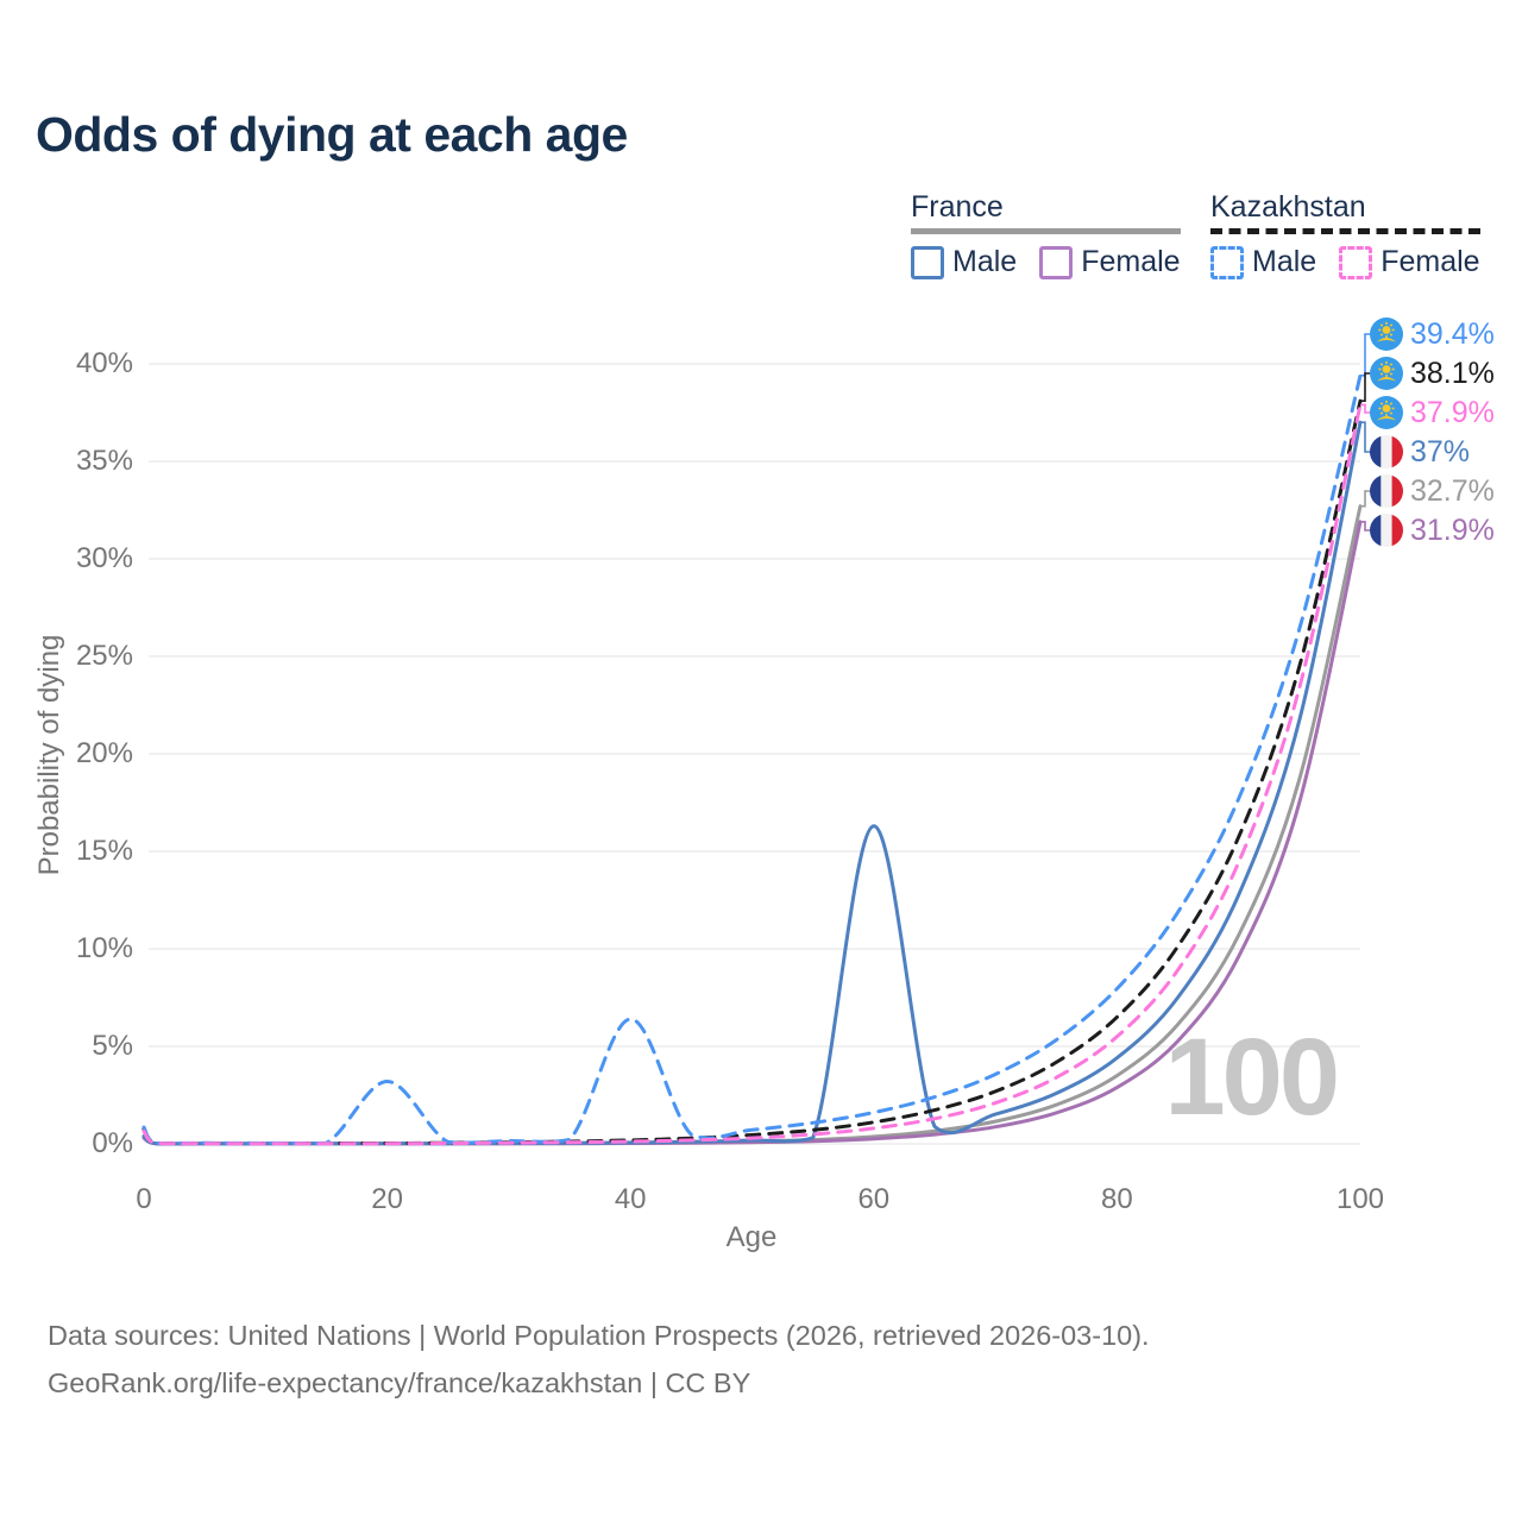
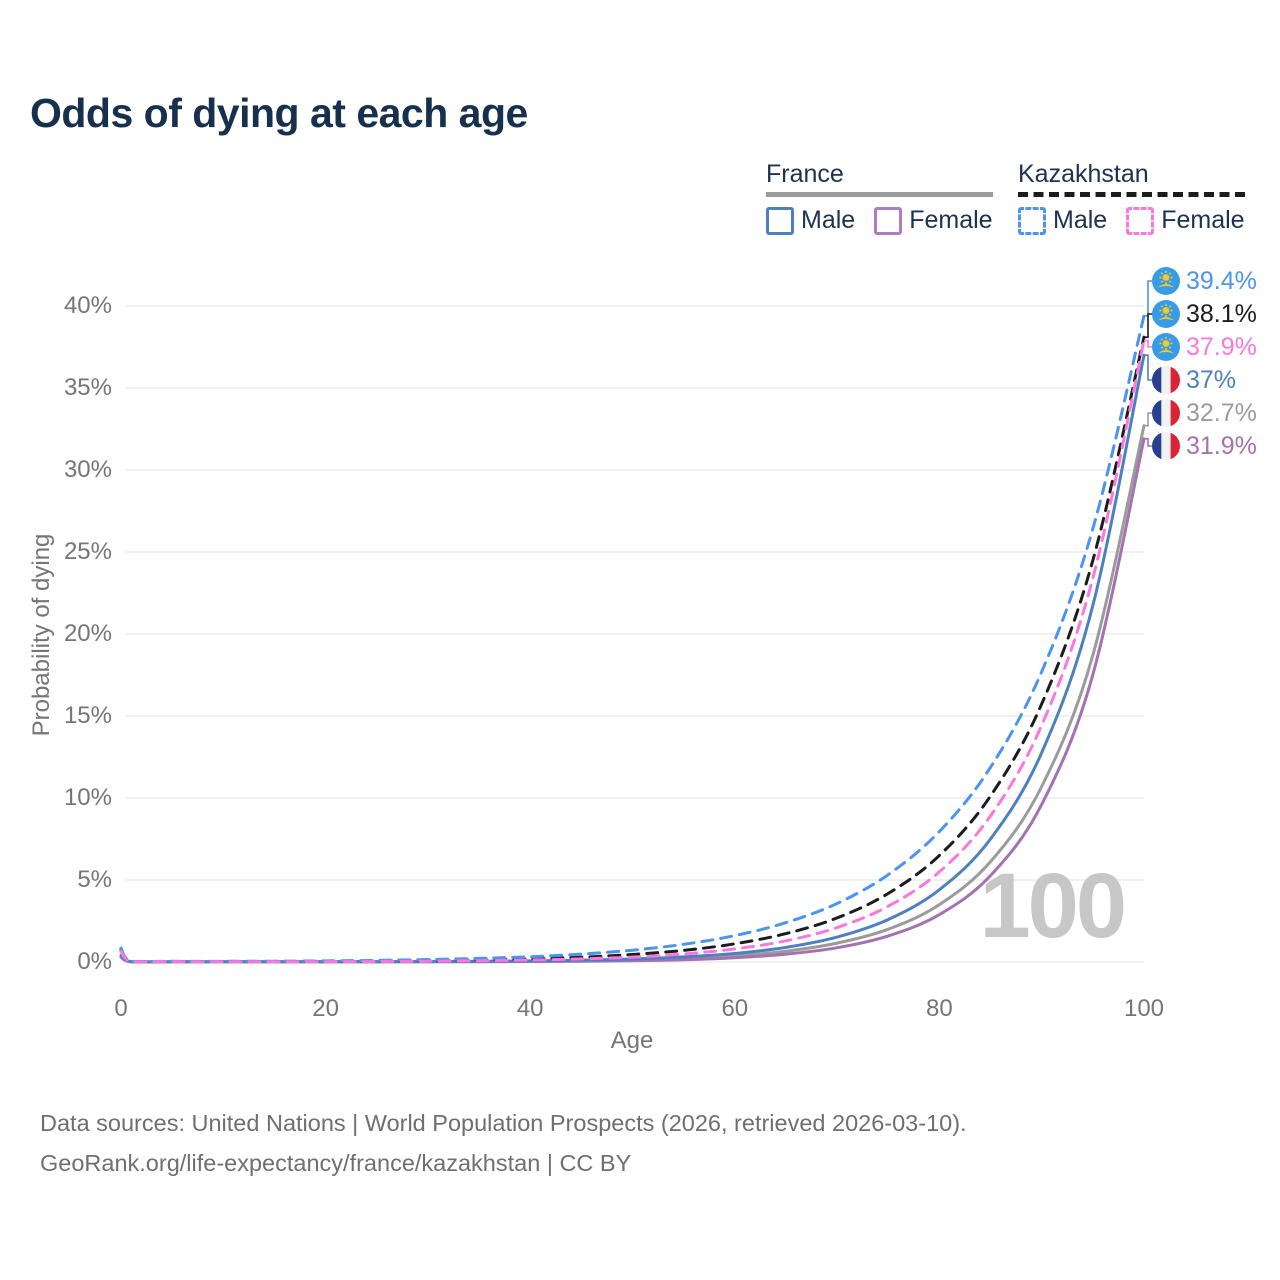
Kazakhstan Male/20: 3.2% -> 0.1%
Kazakhstan Male/40: 6.4% -> 0.3%
France Male/60: 16.3% -> 0.5%
